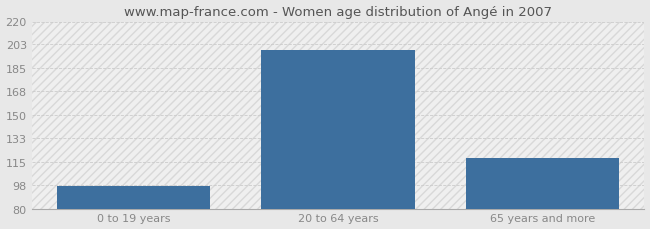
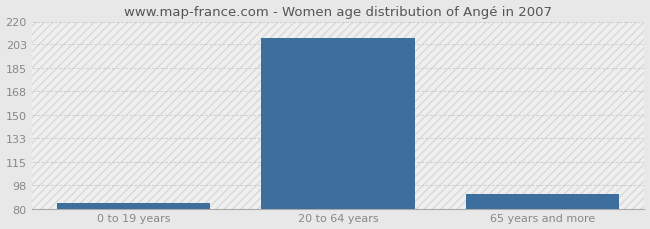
0 to 19 years: 97 -> 84
20 to 64 years: 199 -> 208
65 years and more: 118 -> 91
